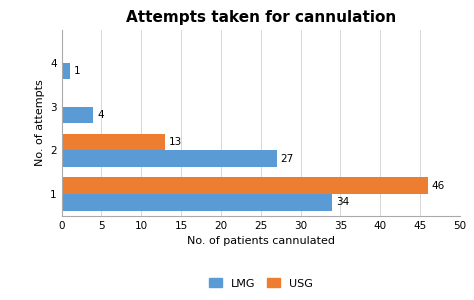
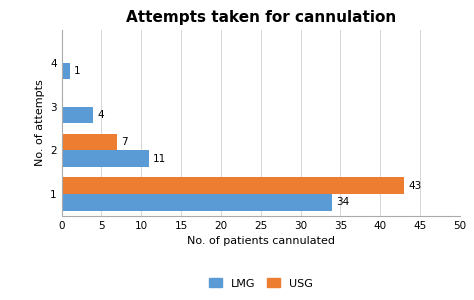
USG/2: 13 -> 7
LMG/2: 27 -> 11
USG/1: 46 -> 43
